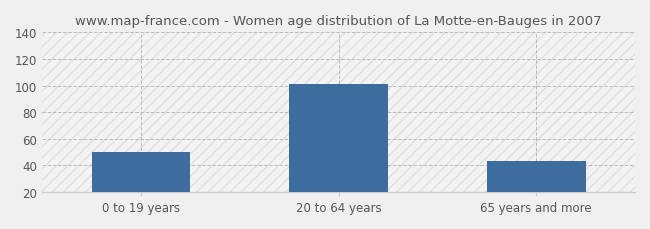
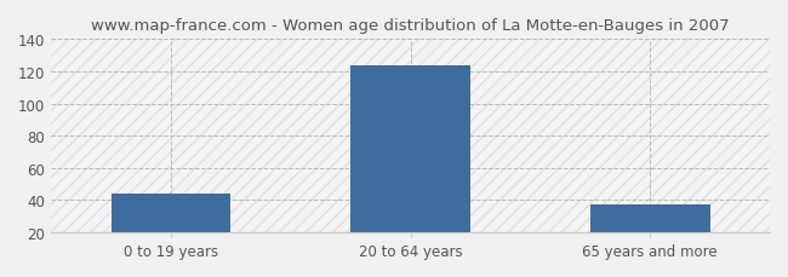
0 to 19 years: 50 -> 44
20 to 64 years: 101 -> 124
65 years and more: 43 -> 37
